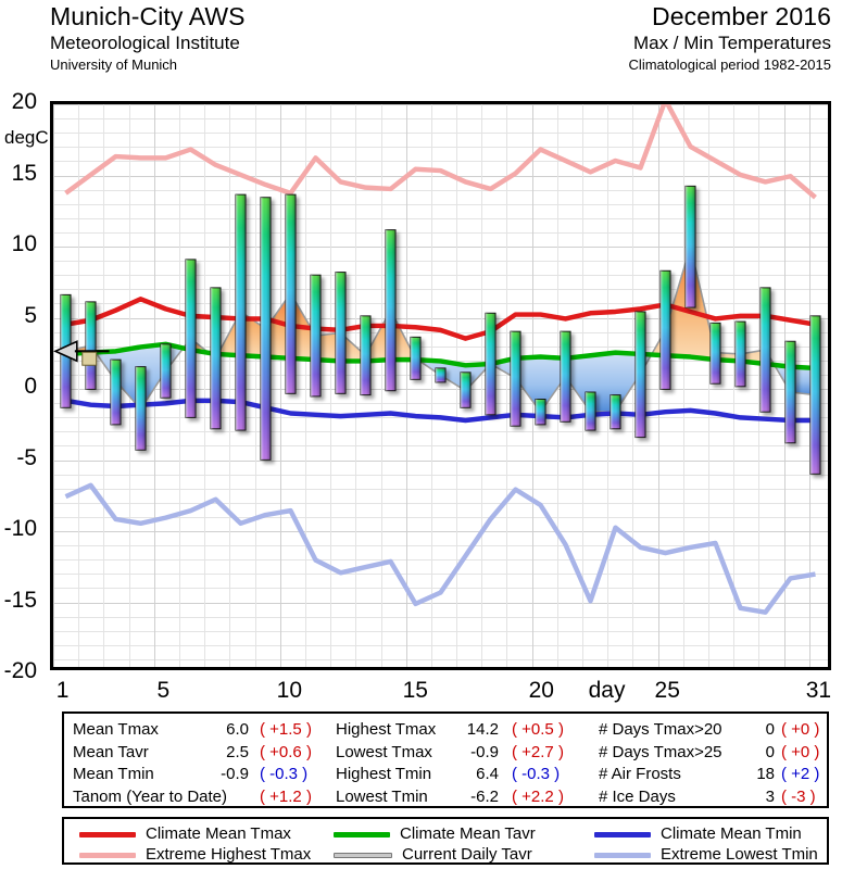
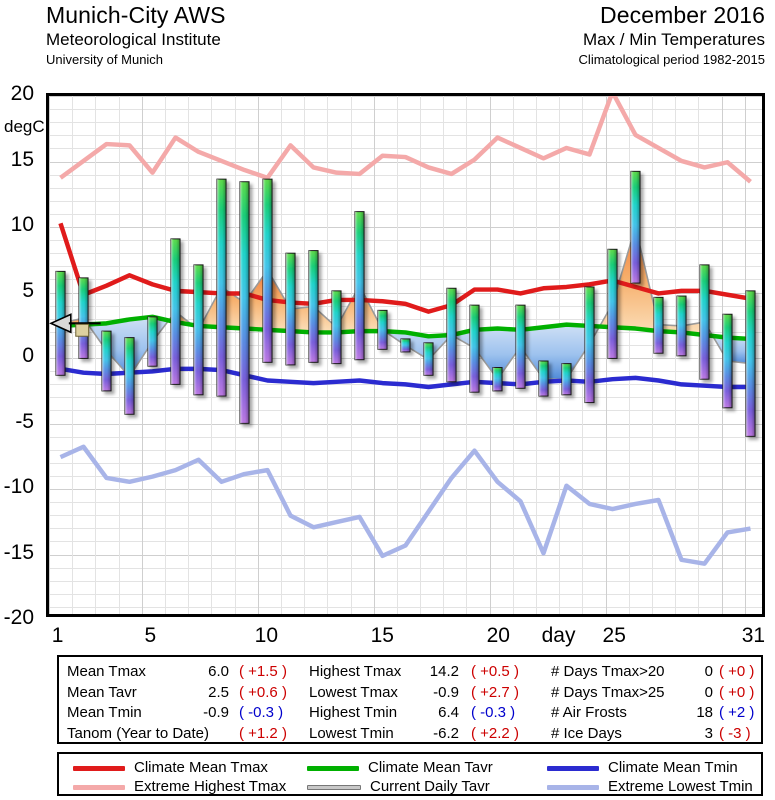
Climate Mean Tmax/1: 4.4 -> 10.2
Extreme Highest Tmax/5: 16.2 -> 14.1
Extreme Lowest Tmin/20: -8.4 -> -9.7
